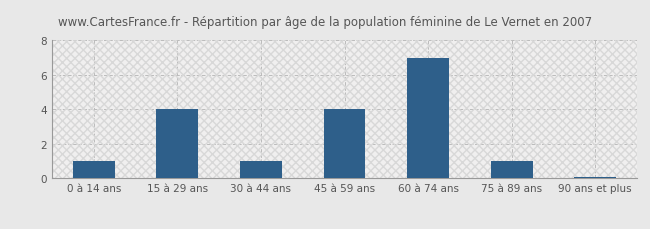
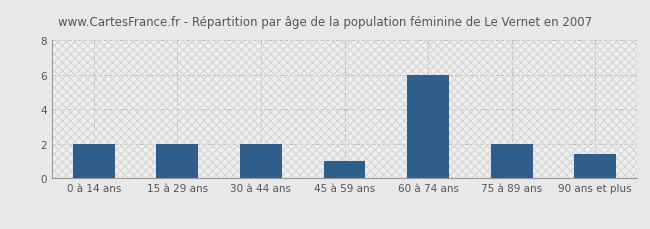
0 à 14 ans: 1.0 -> 2.0
15 à 29 ans: 4.0 -> 2.0
30 à 44 ans: 1.0 -> 2.0
45 à 59 ans: 4.0 -> 1.0
60 à 74 ans: 7.0 -> 6.0
75 à 89 ans: 1.0 -> 2.0
90 ans et plus: 0.1 -> 1.4
